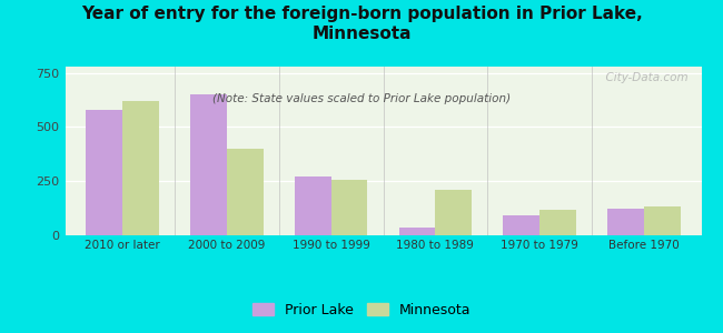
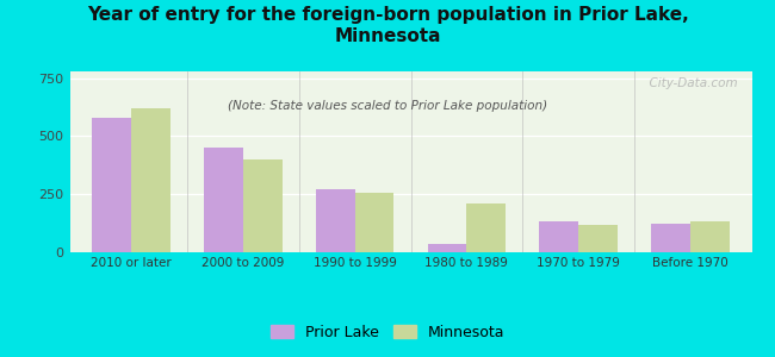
Prior Lake/2000 to 2009: 650 -> 450
Prior Lake/1970 to 1979: 90 -> 130
